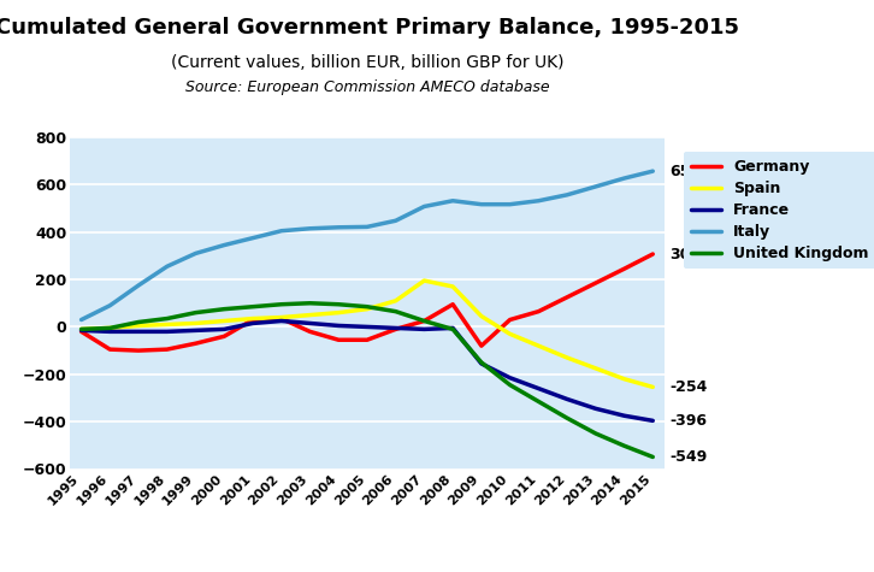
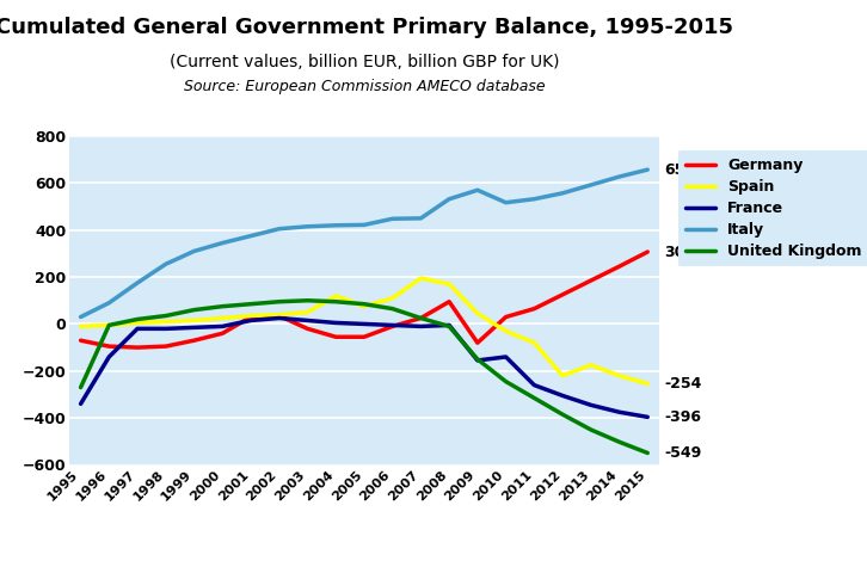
Germany/1995: -20 -> -70
France/1995: -20 -> -340
United Kingdom/1995: -10 -> -270
France/1996: -20 -> -140
Spain/2004: 60 -> 120
Italy/2007: 510 -> 450
Italy/2009: 520 -> 570
France/2010: -220 -> -140
Spain/2012: -130 -> -220
